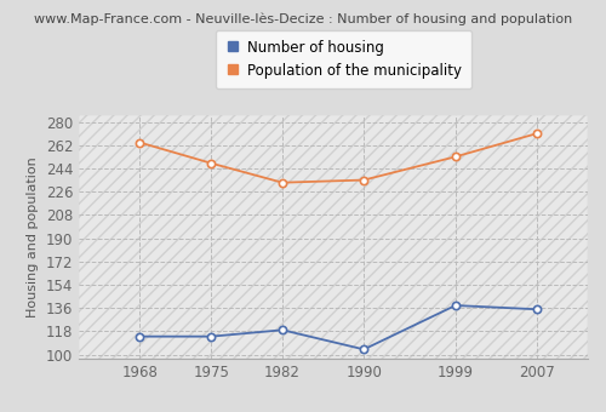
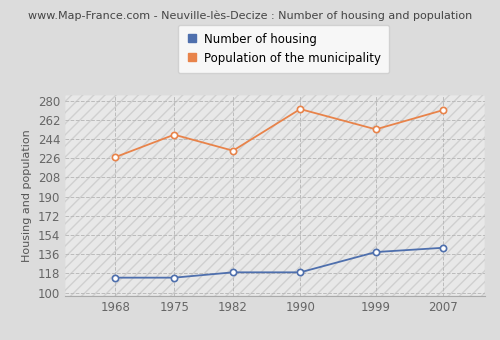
Population of the municipality/1968: 264 -> 227
Number of housing/1990: 104 -> 119
Population of the municipality/1990: 235 -> 272
Number of housing/2007: 135 -> 142
